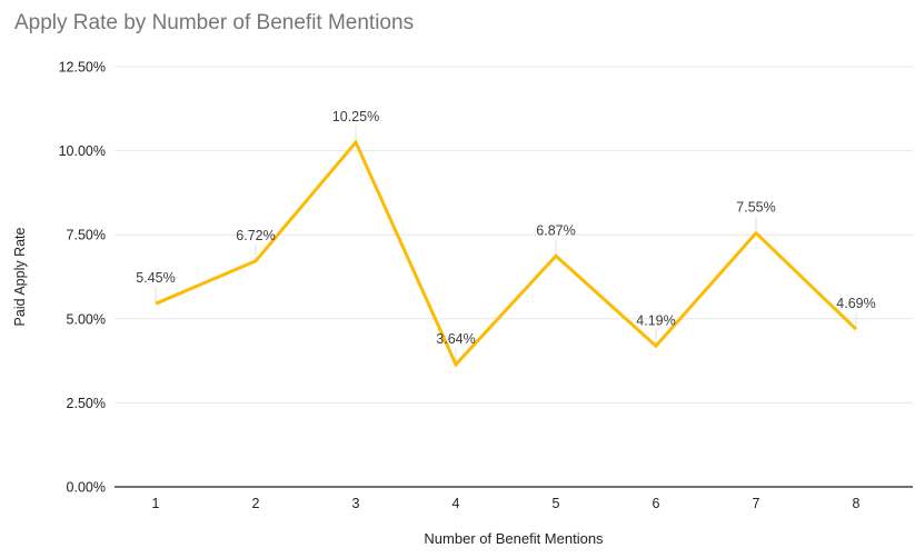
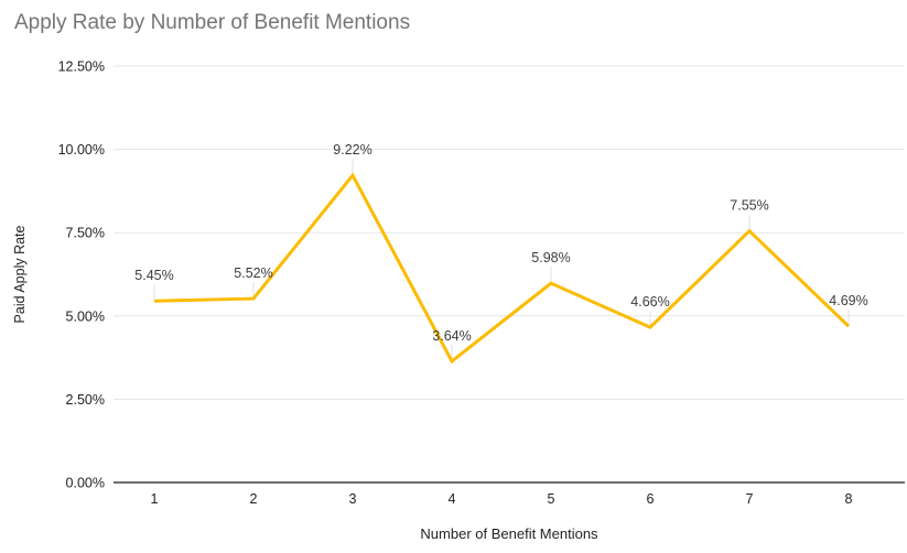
2: 6.72% -> 5.52%
3: 10.25% -> 9.22%
5: 6.87% -> 5.98%
6: 4.19% -> 4.66%
